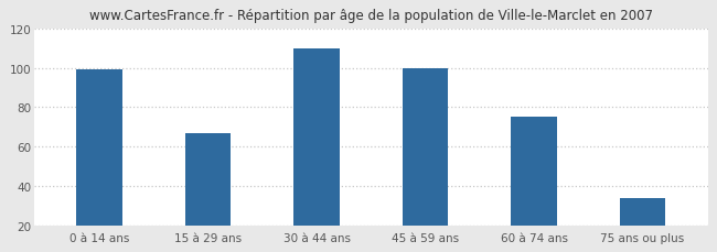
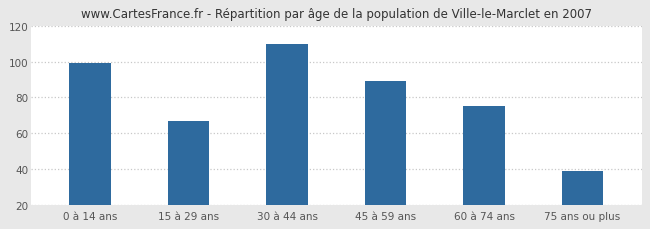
45 à 59 ans: 100 -> 89
75 ans ou plus: 34 -> 39
